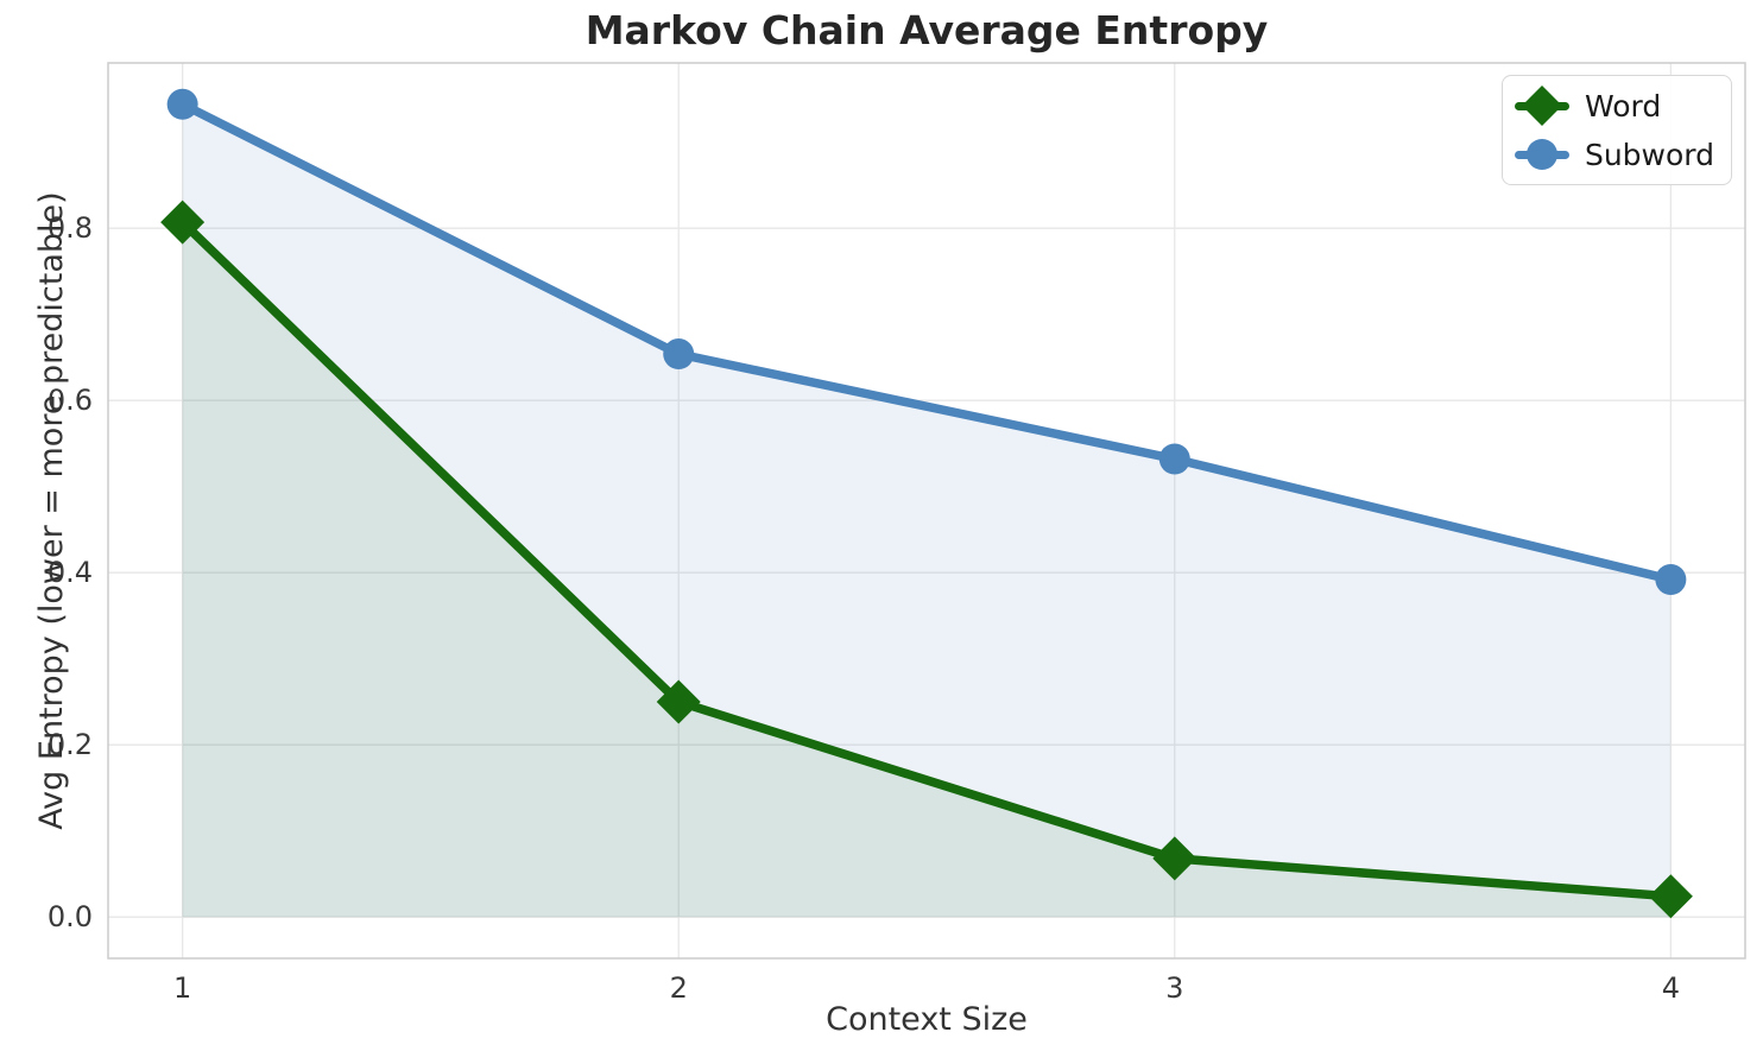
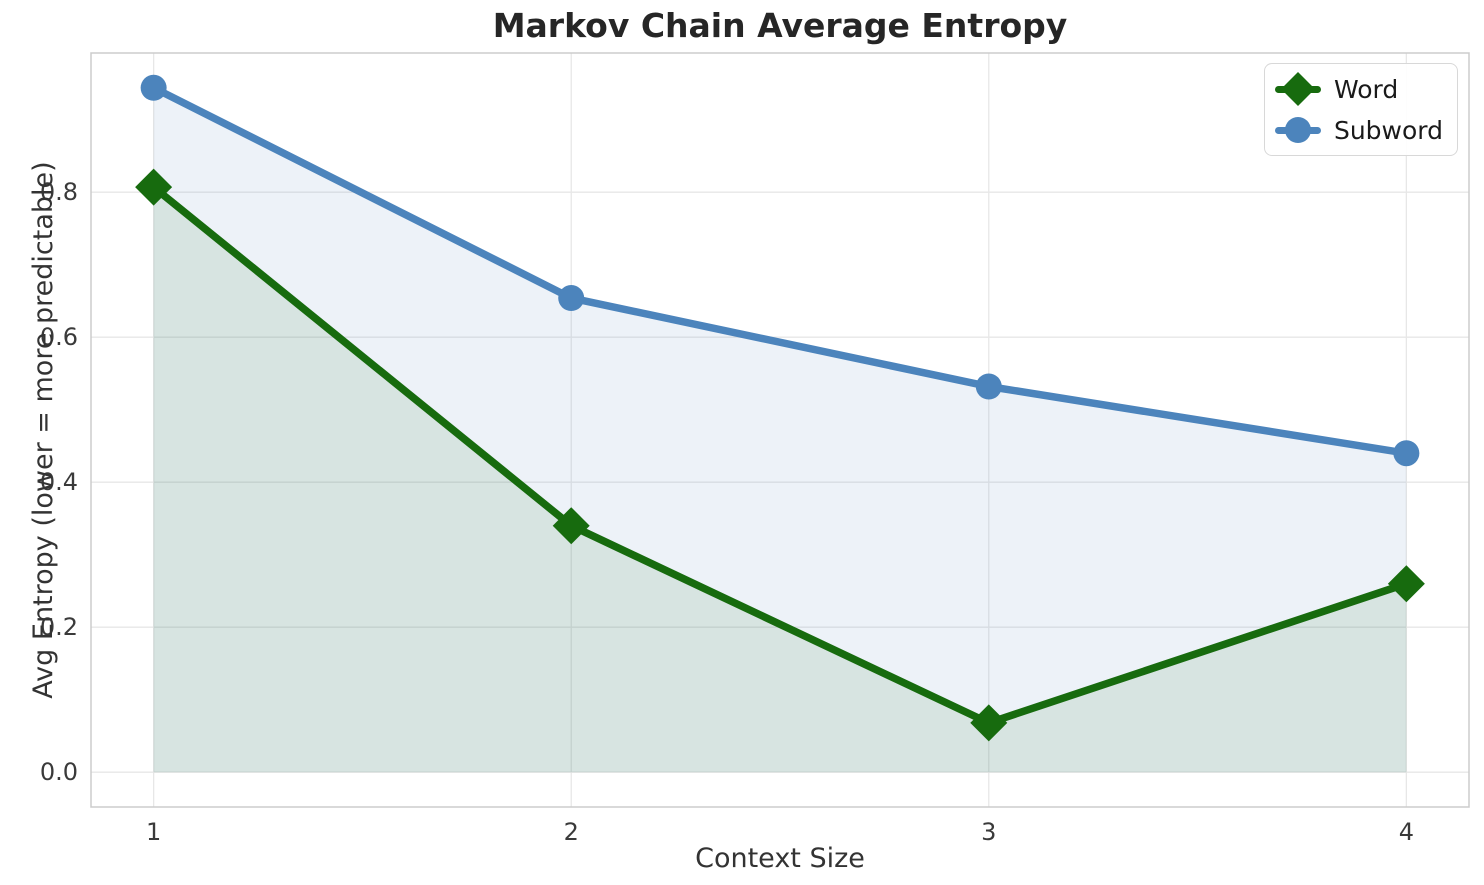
Word/2: 0.25 -> 0.34
Word/4: 0.02 -> 0.26
Subword/4: 0.39 -> 0.44
